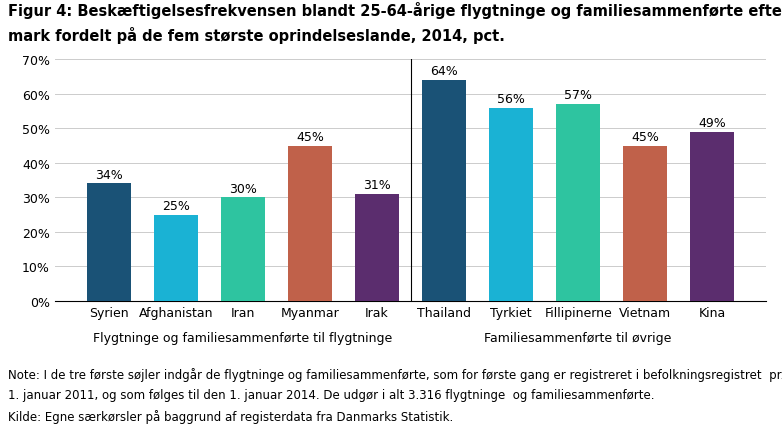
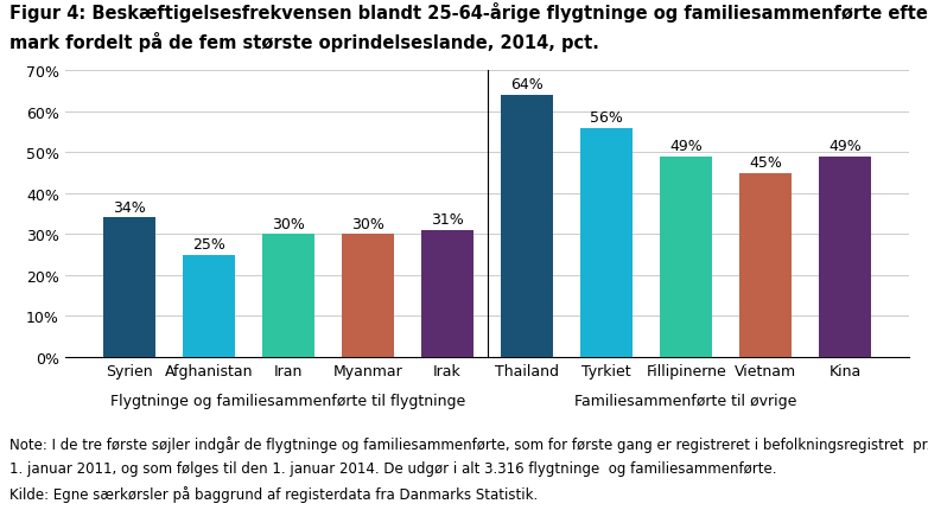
Myanmar: 45% -> 30%
Fillipinerne: 57% -> 49%
